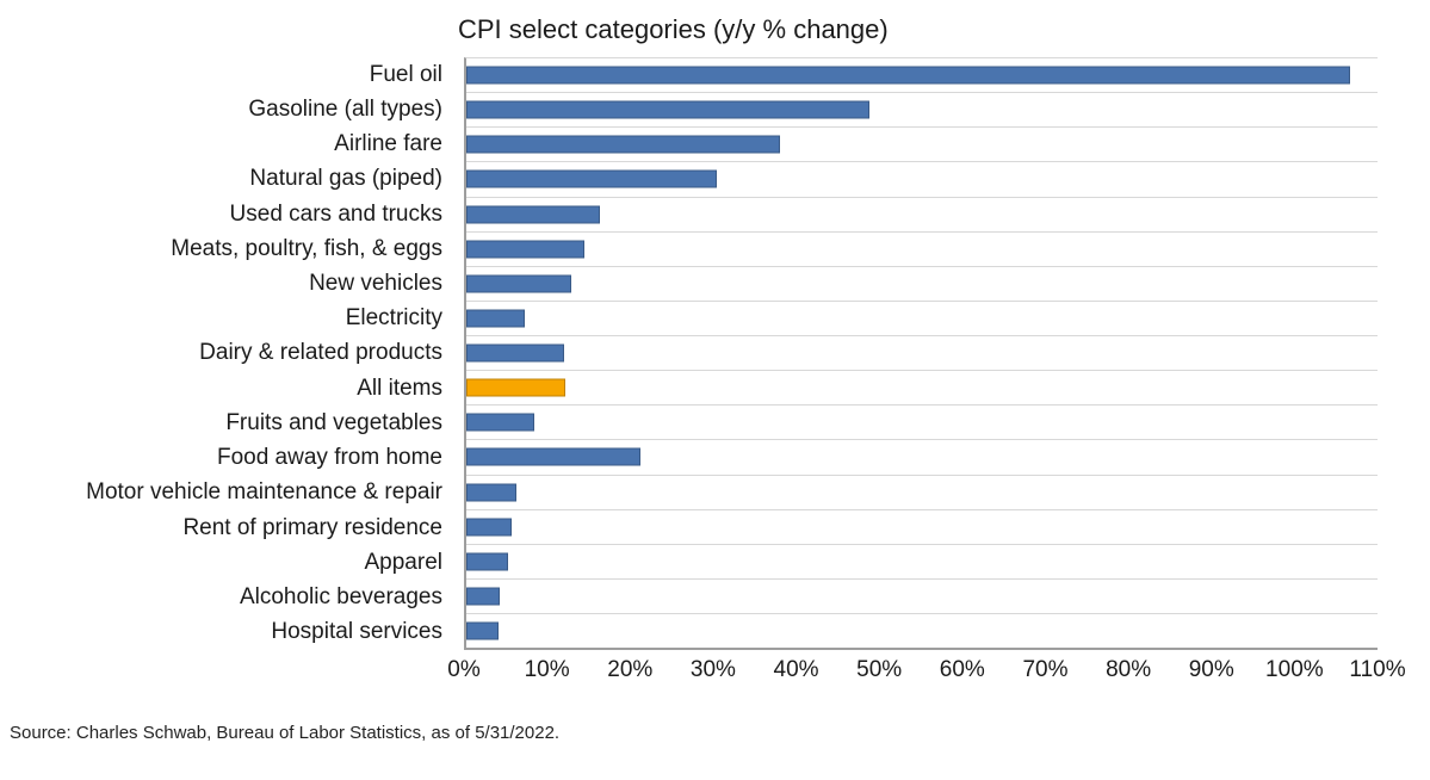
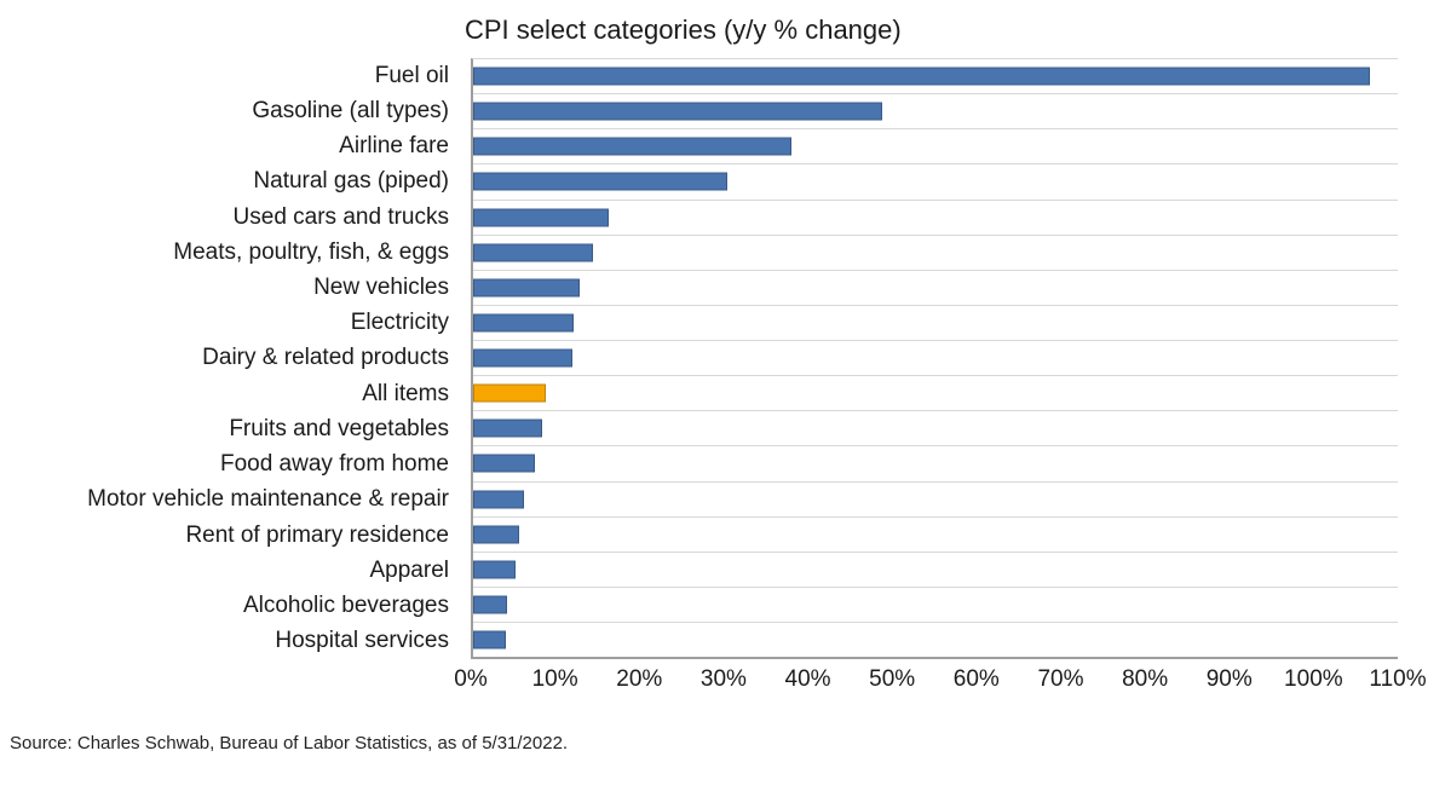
Electricity: 7% -> 12%
All items: 12% -> 9%
Food away from home: 21% -> 7%
